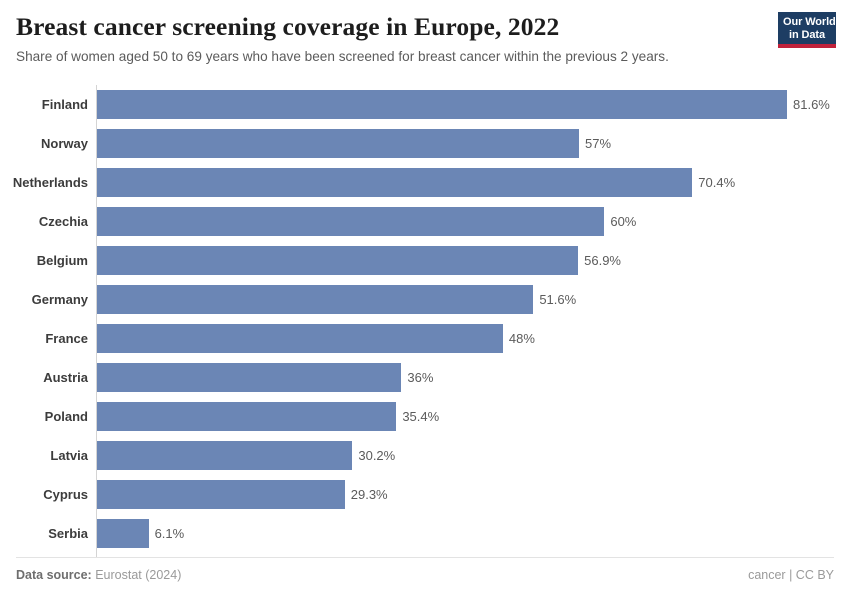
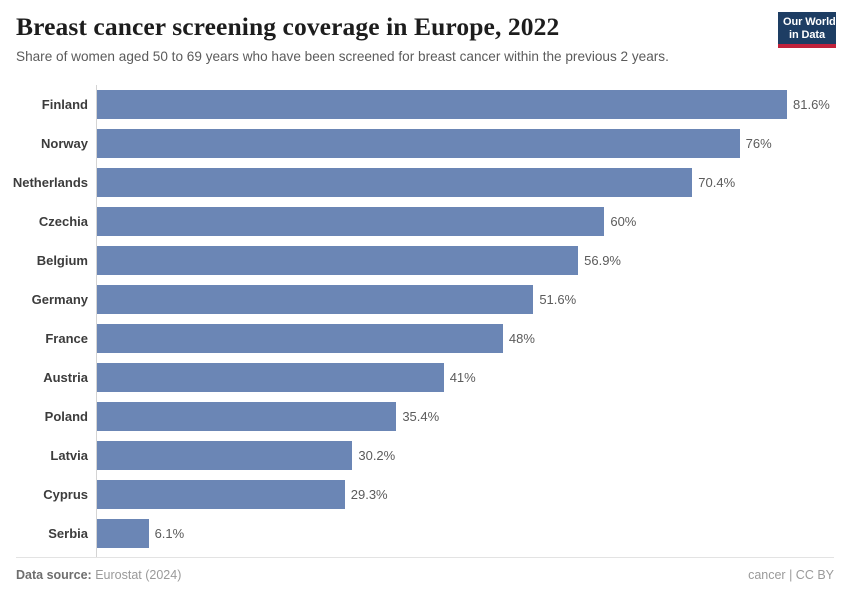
Norway: 57% -> 76%
Austria: 36% -> 41%
